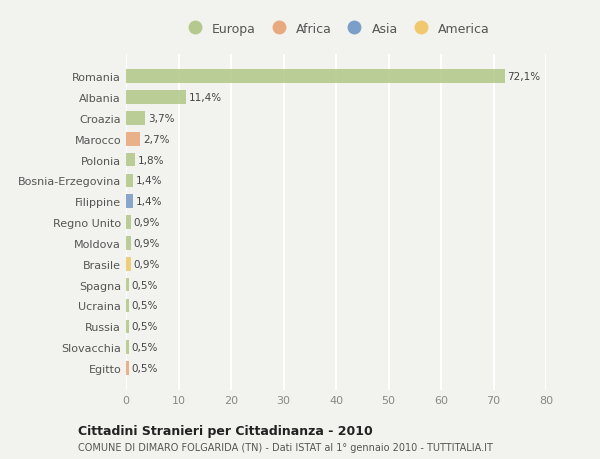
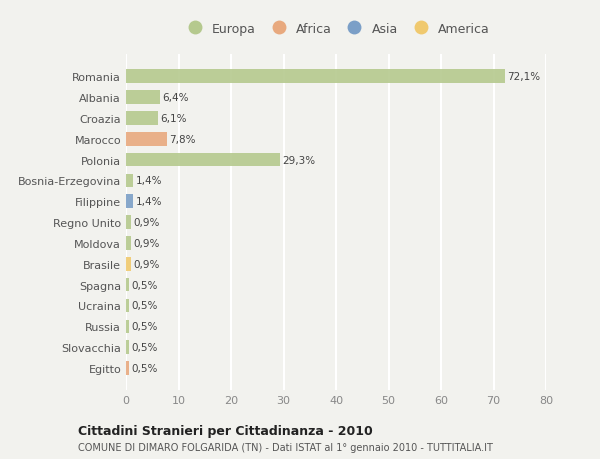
Albania: 11,4% -> 6,4%
Croazia: 3,7% -> 6,1%
Marocco: 2,7% -> 7,8%
Polonia: 1,8% -> 29,3%
